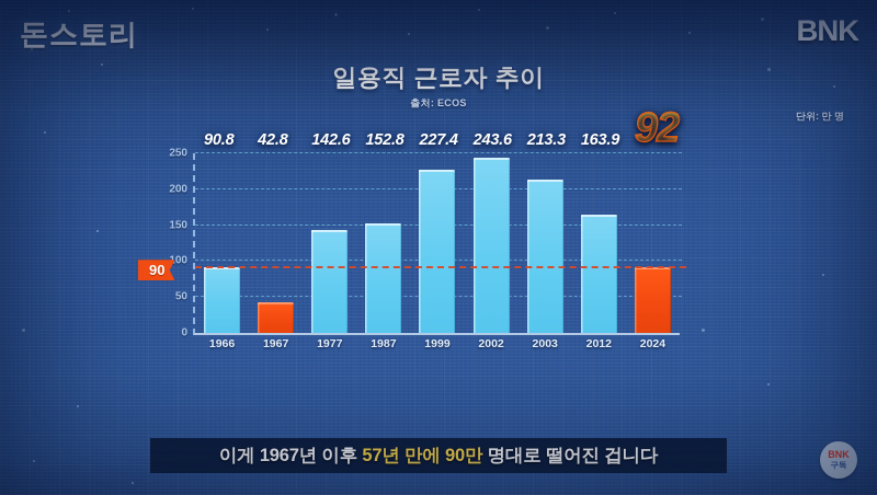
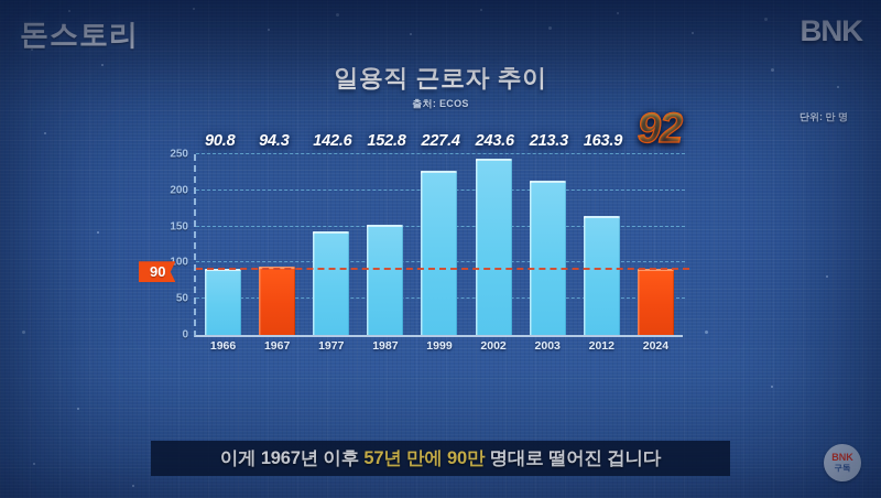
1967: 42.8 -> 94.3
